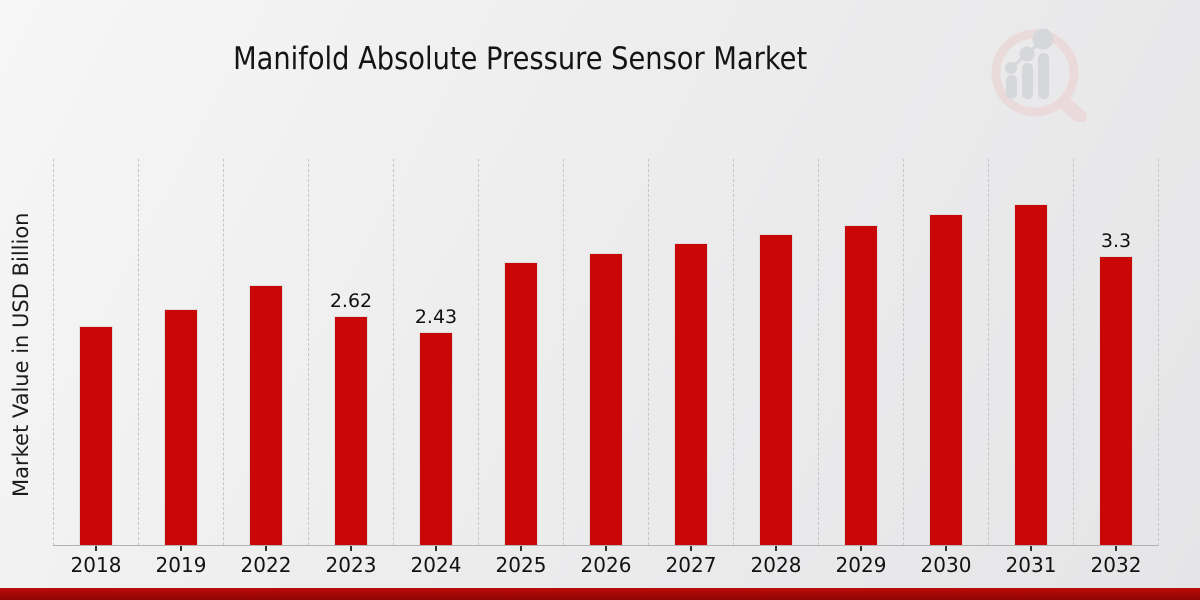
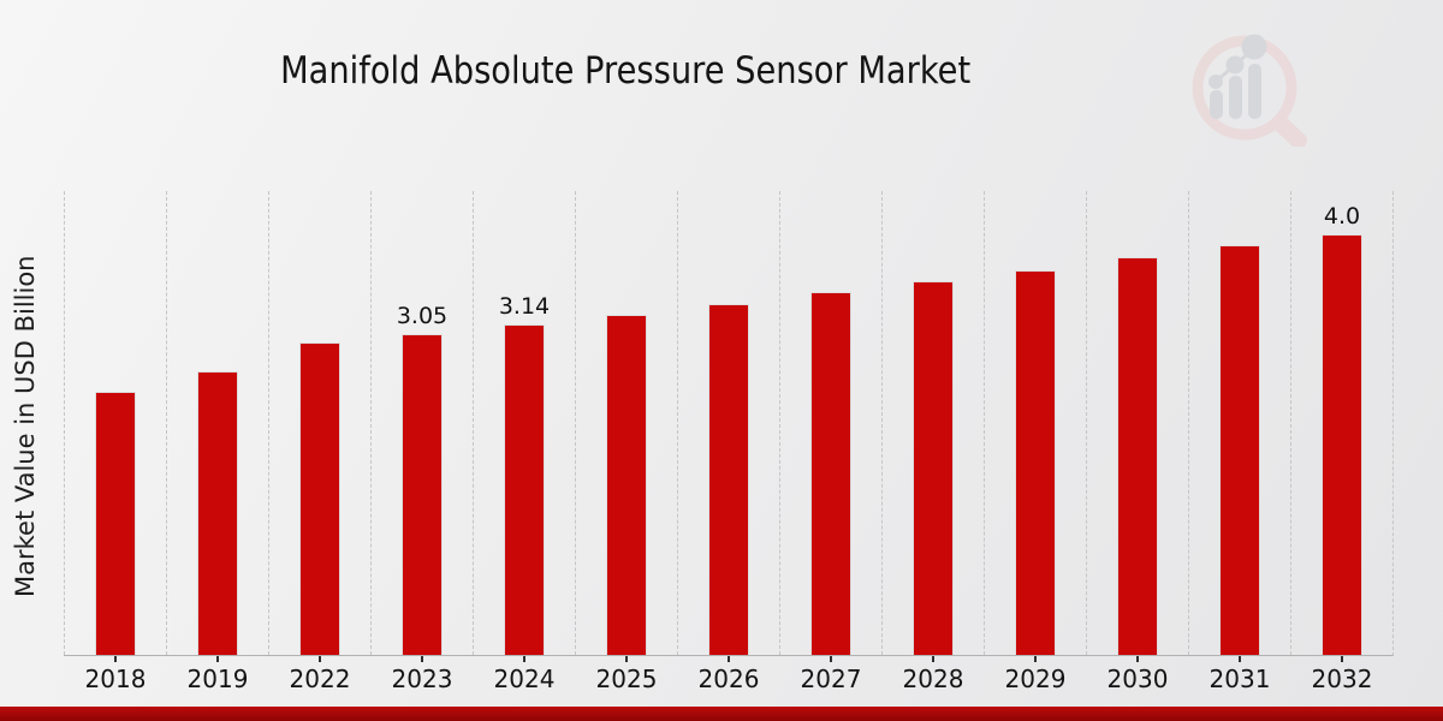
2023: 2.62 -> 3.05
2024: 2.43 -> 3.14
2032: 3.3 -> 4.0
